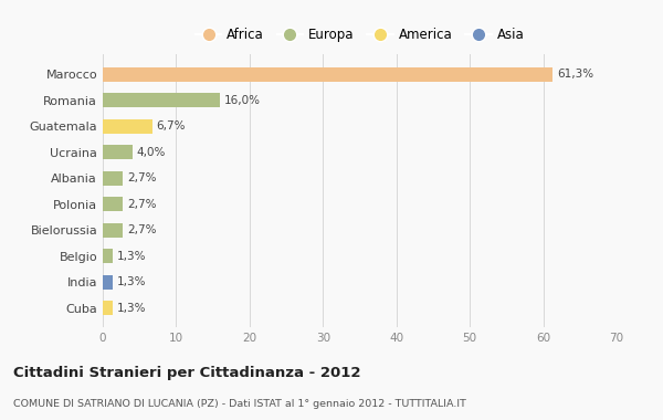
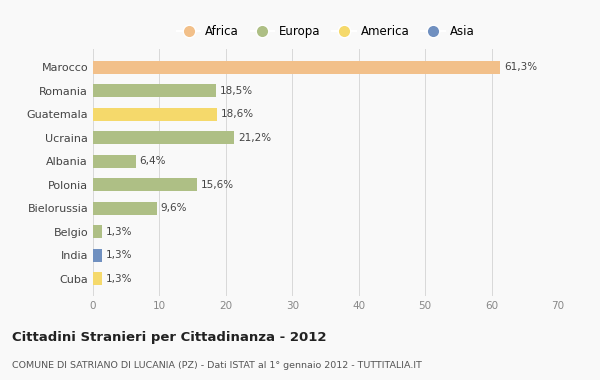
Romania: 16,0% -> 18,5%
Guatemala: 6,7% -> 18,6%
Ucraina: 4,0% -> 21,2%
Albania: 2,7% -> 6,4%
Polonia: 2,7% -> 15,6%
Bielorussia: 2,7% -> 9,6%
